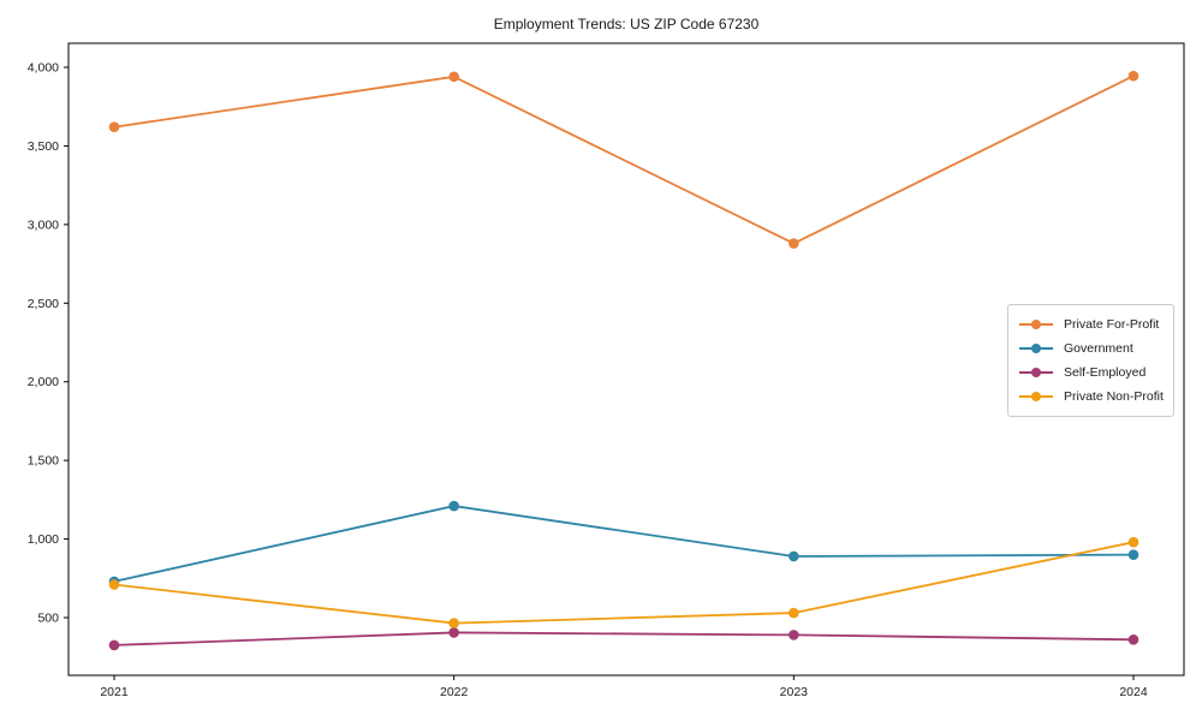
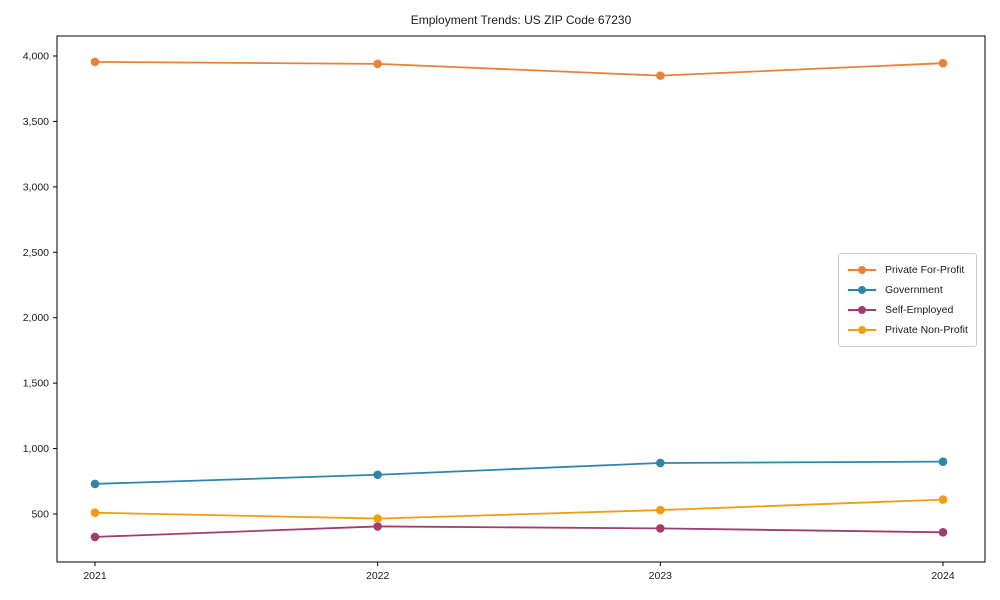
Private For-Profit/2021: 3620 -> 3960
Private Non-Profit/2021: 710 -> 510
Government/2022: 1210 -> 800
Private For-Profit/2023: 2880 -> 3850
Private Non-Profit/2024: 980 -> 610
